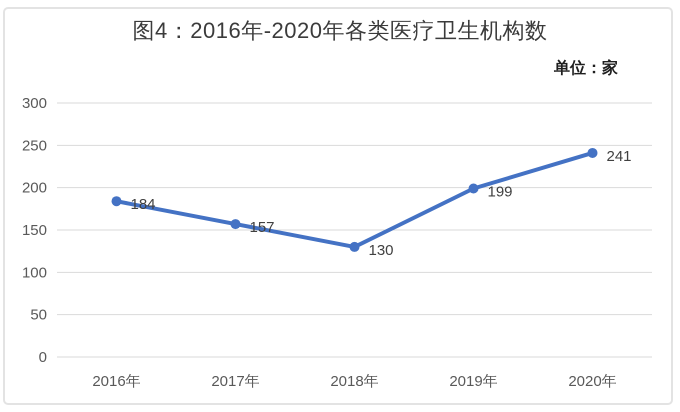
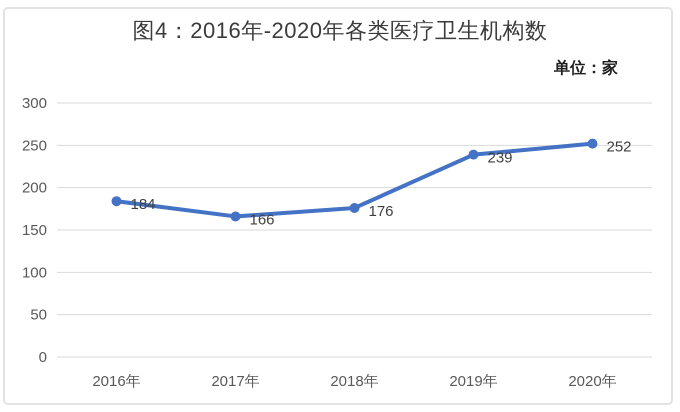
2017年: 157 -> 166
2018年: 130 -> 176
2019年: 199 -> 239
2020年: 241 -> 252
